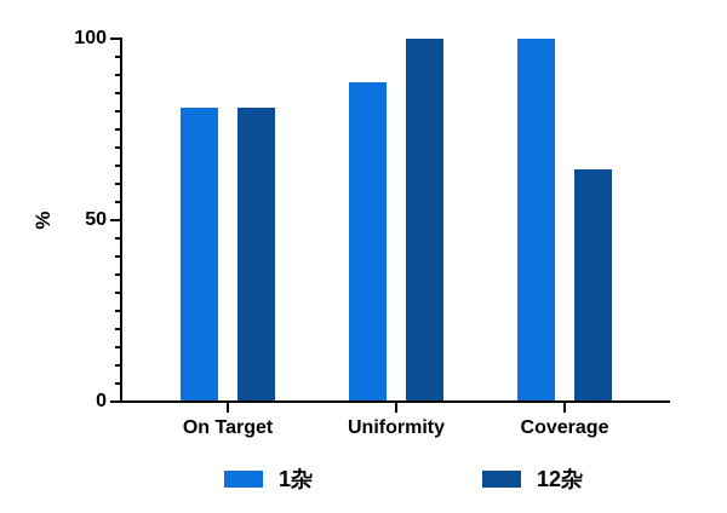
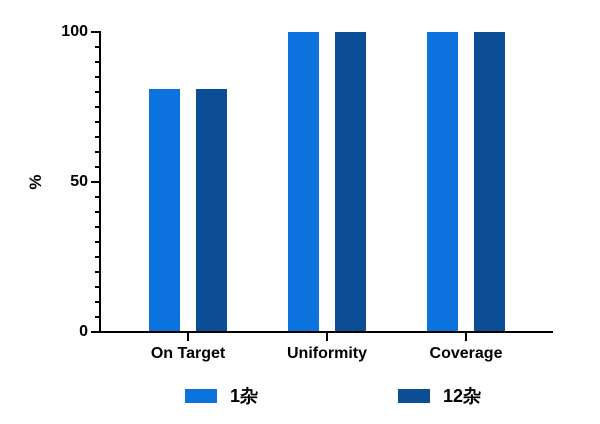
1杂/Uniformity: 88 -> 100
12杂/Coverage: 64 -> 100
